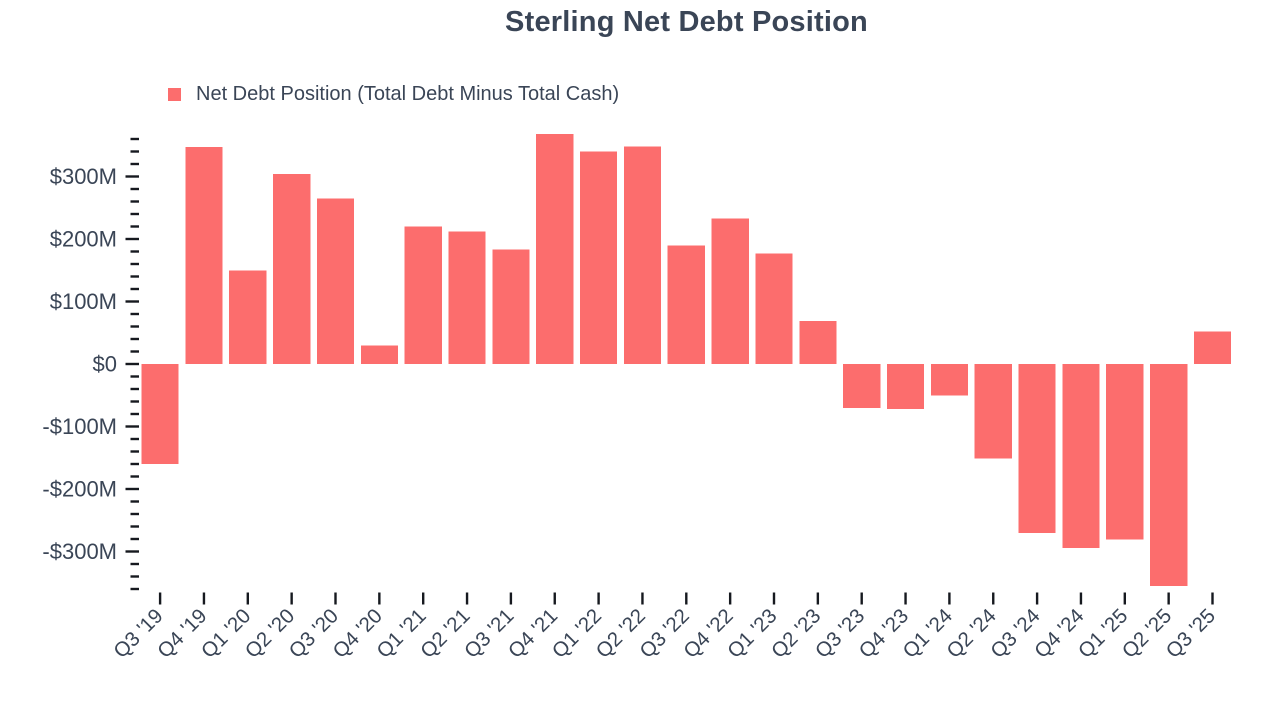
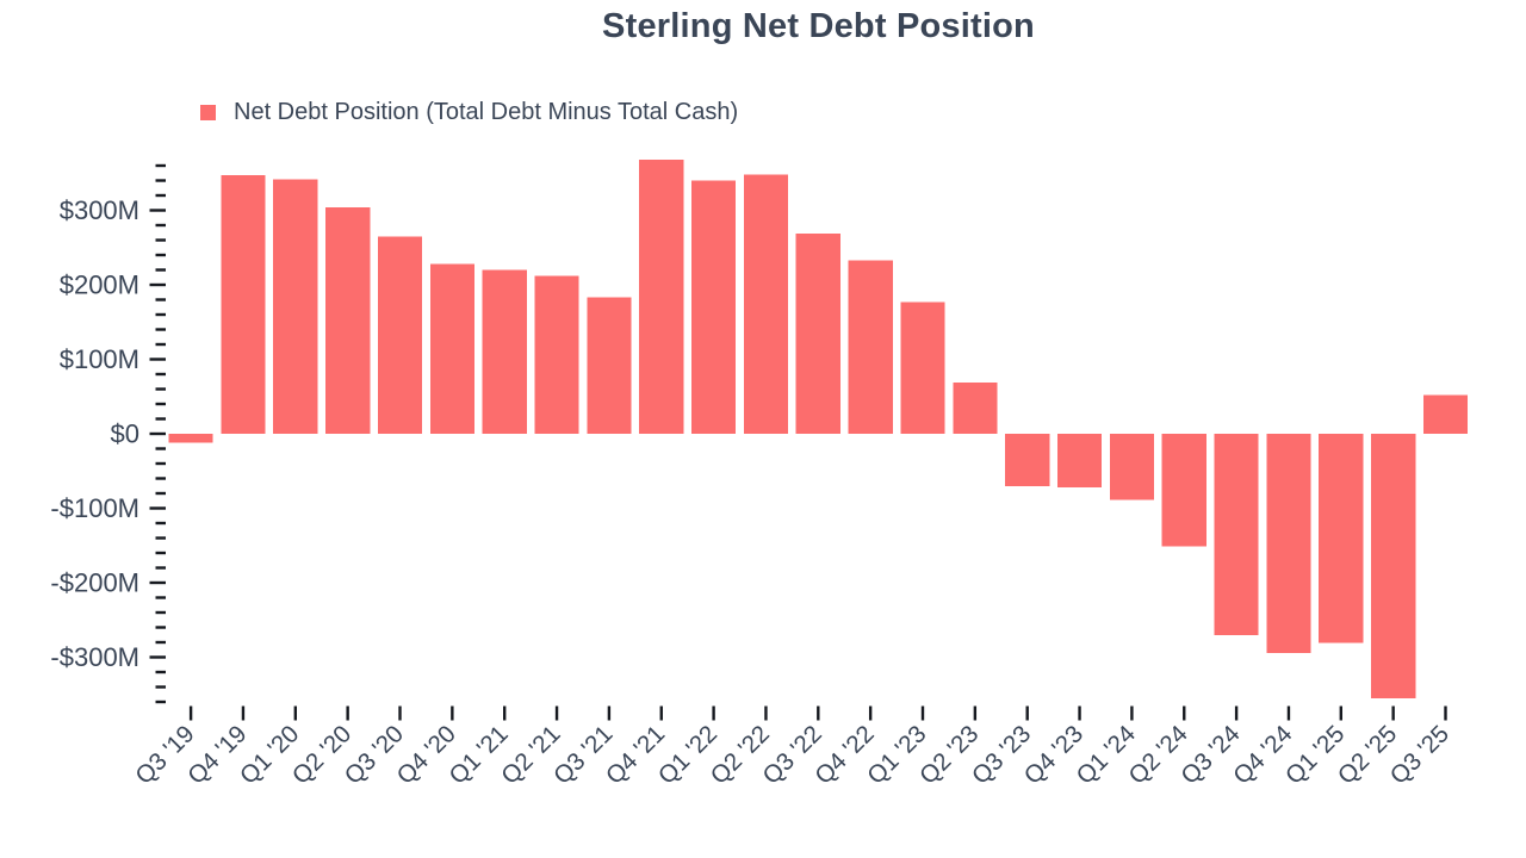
Q3 '19: -$160M -> -$10M
Q1 '20: $150M -> $340M
Q4 '20: $30M -> $230M
Q3 '22: $190M -> $270M
Q1 '24: -$50M -> -$90M
